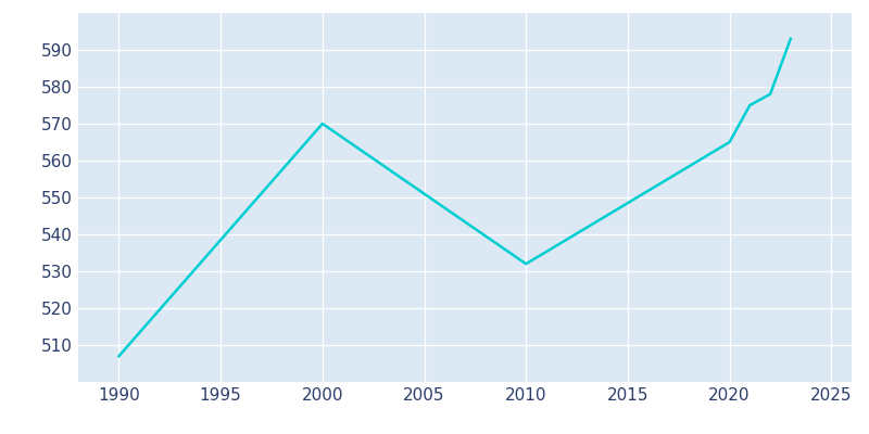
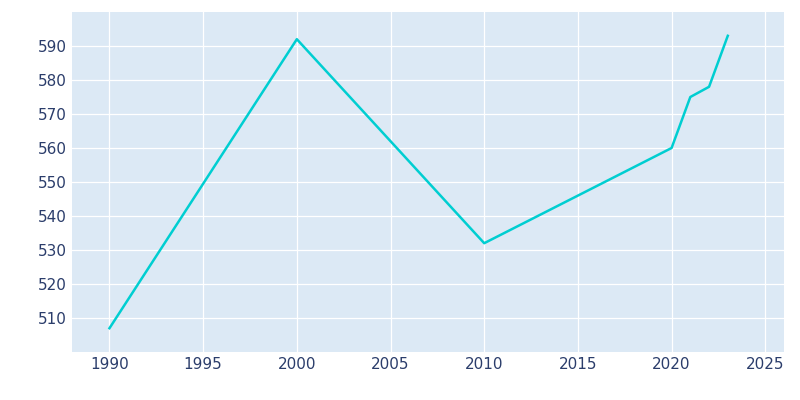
2000: 570 -> 592
2020: 565 -> 560
